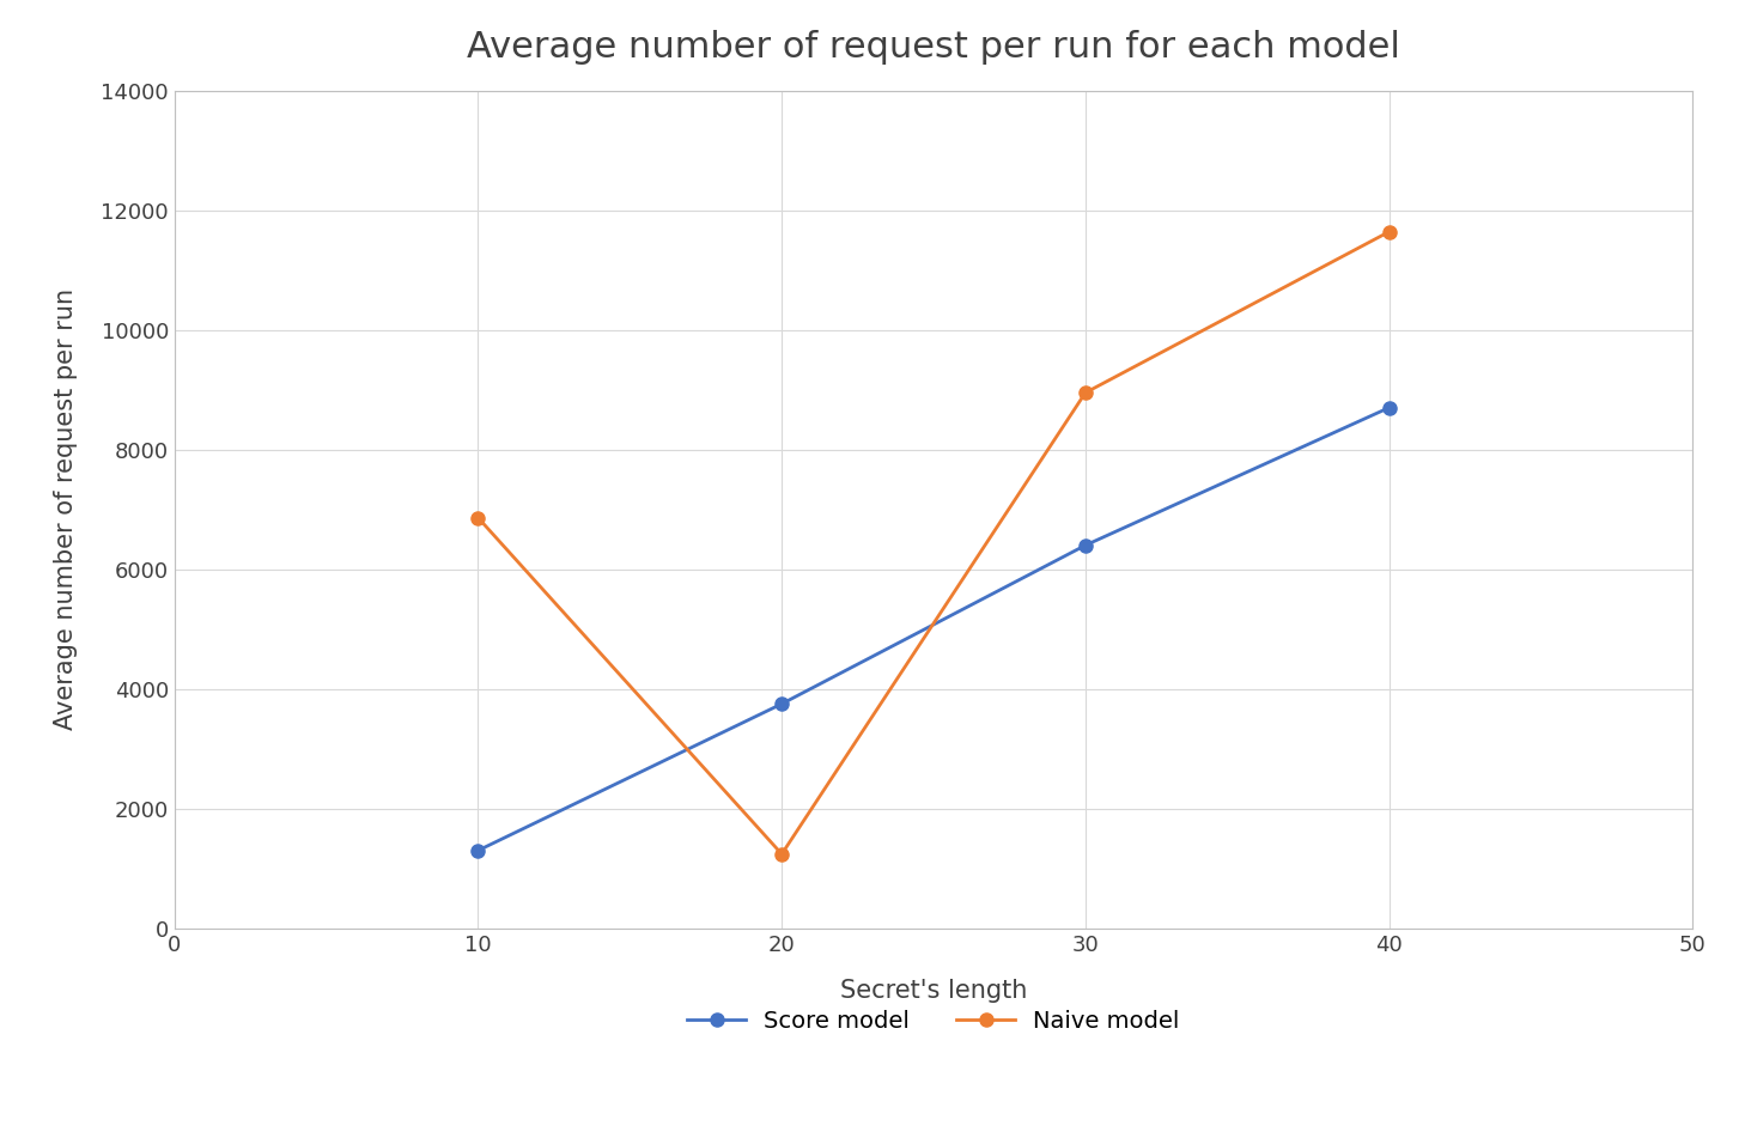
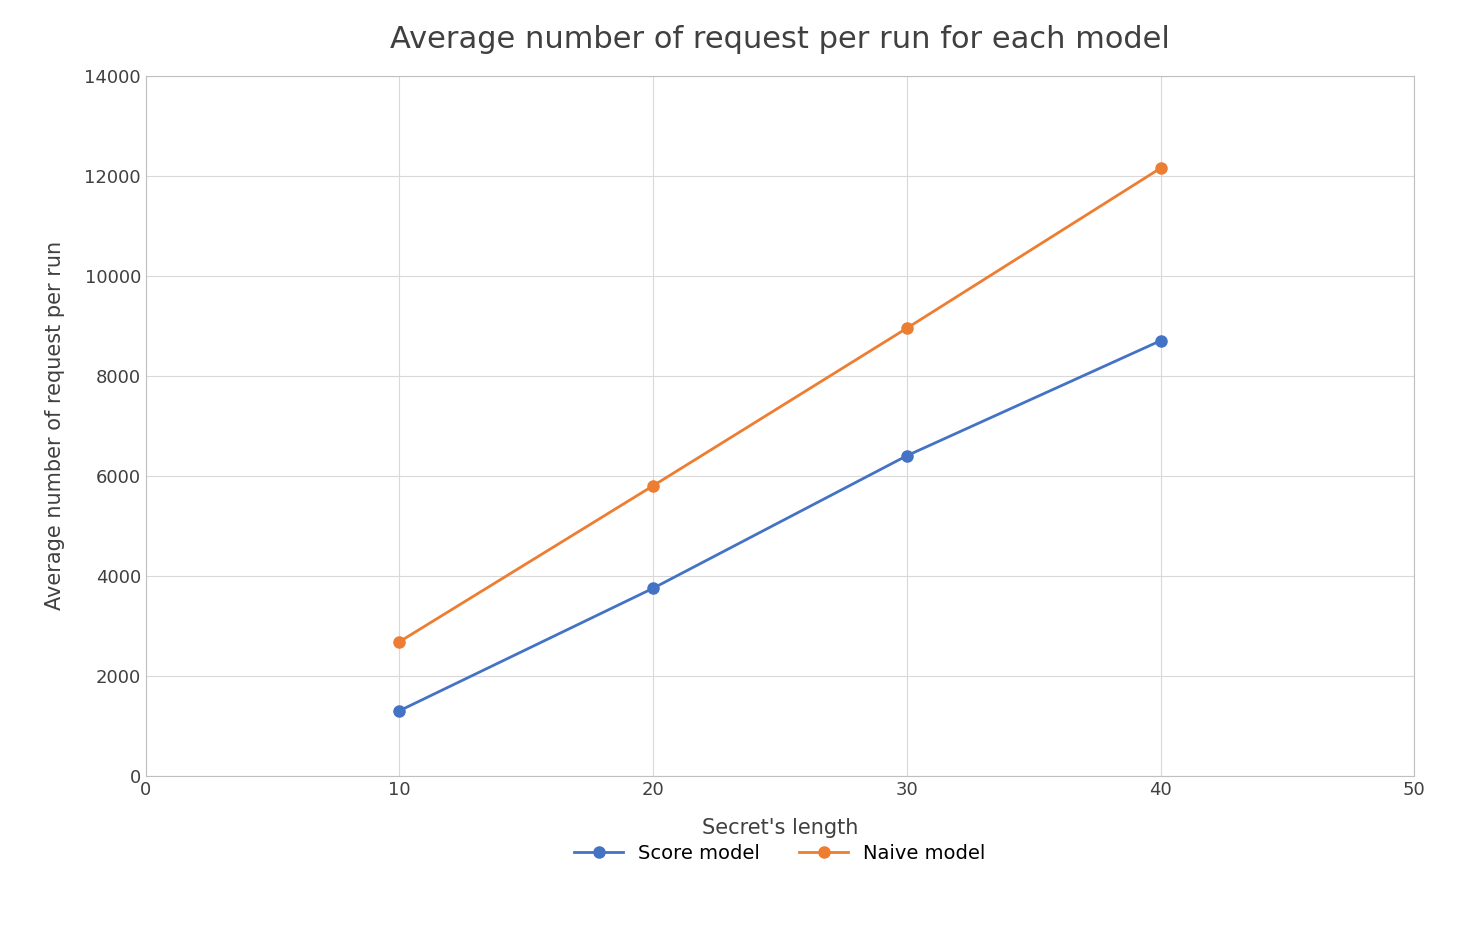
Naive model/10: 6860 -> 2680
Naive model/20: 1240 -> 5800
Naive model/40: 11640 -> 12150
